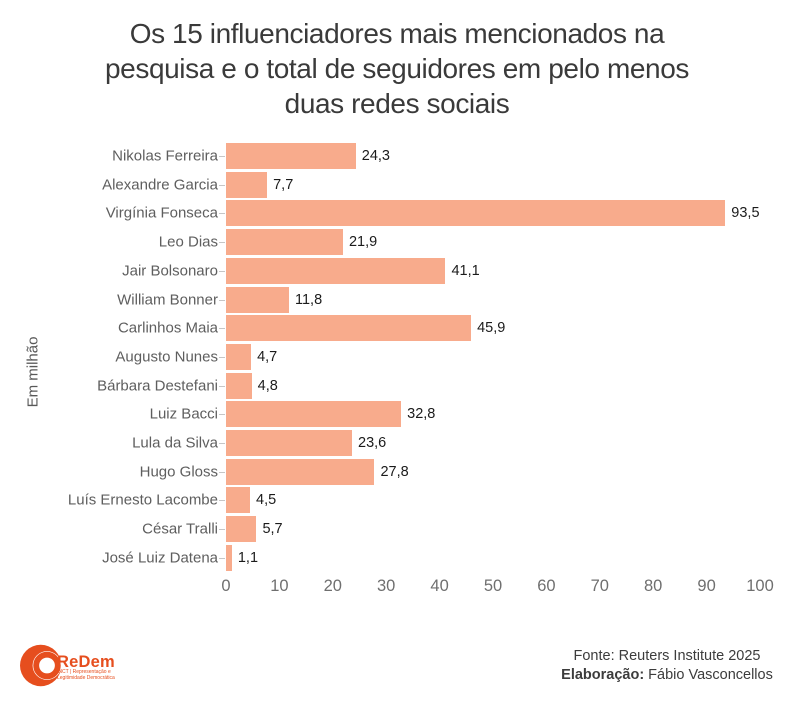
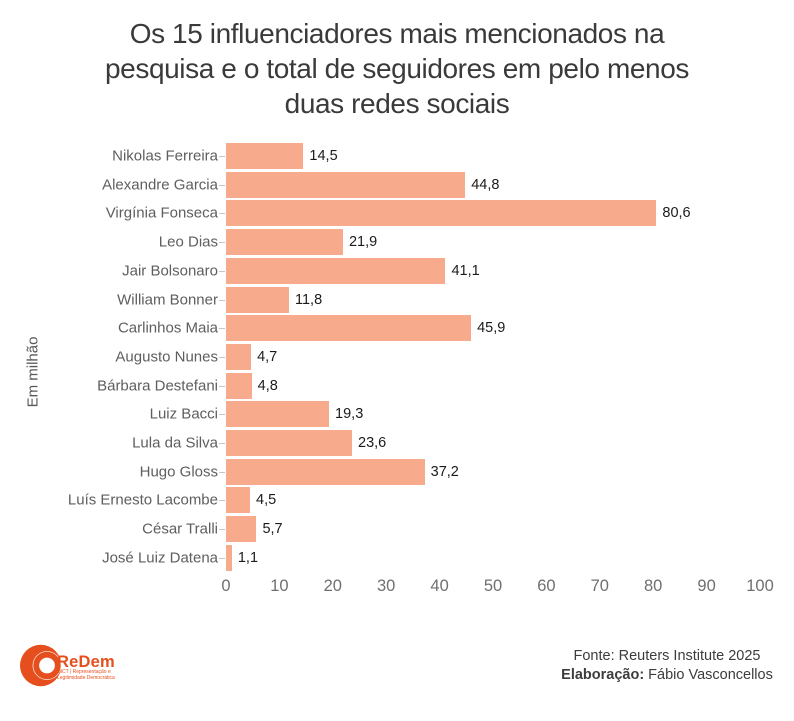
Nikolas Ferreira: 24,3 -> 14,5
Alexandre Garcia: 7,7 -> 44,8
Virgínia Fonseca: 93,5 -> 80,6
Luiz Bacci: 32,8 -> 19,3
Hugo Gloss: 27,8 -> 37,2
